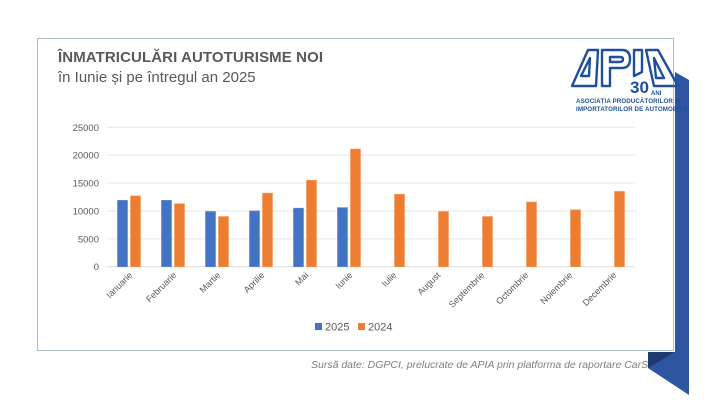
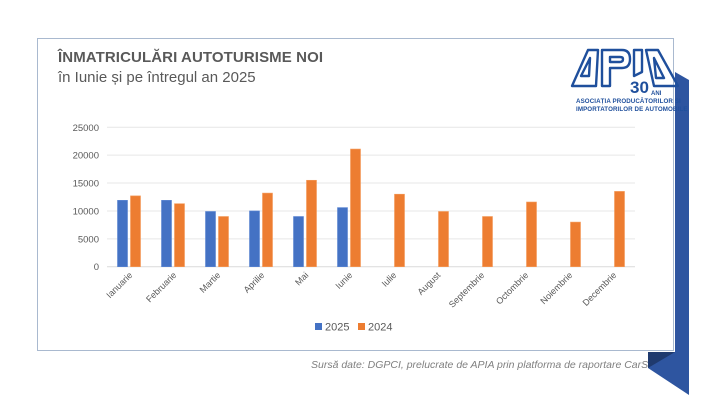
2025/Mai: 10000 -> 9000
2024/Noiembrie: 10000 -> 8000
